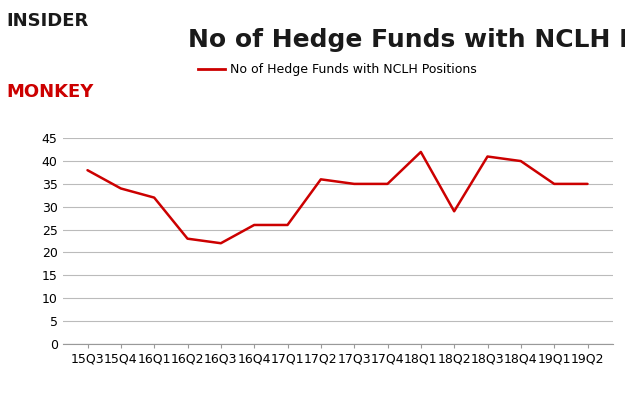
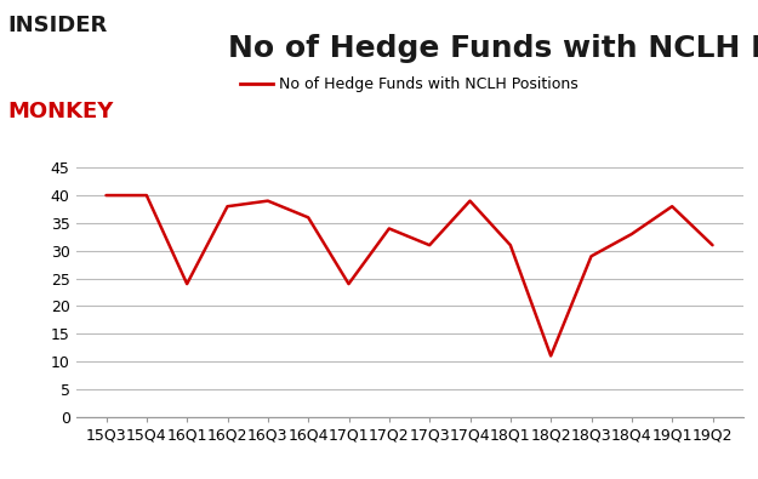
15Q3: 38 -> 40
15Q4: 34 -> 40
16Q1: 32 -> 24
16Q2: 23 -> 38
16Q3: 22 -> 39
16Q4: 26 -> 36
17Q1: 26 -> 24
17Q2: 36 -> 34
17Q3: 35 -> 31
17Q4: 35 -> 39
18Q1: 42 -> 31
18Q2: 29 -> 11
18Q3: 41 -> 29
18Q4: 40 -> 33
19Q1: 35 -> 38
19Q2: 35 -> 31
